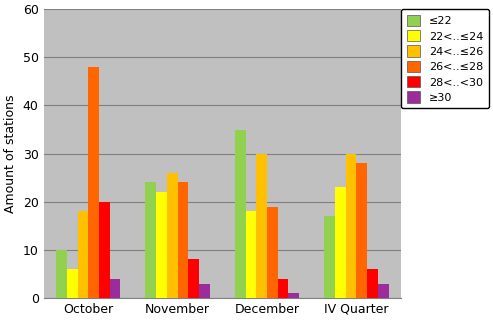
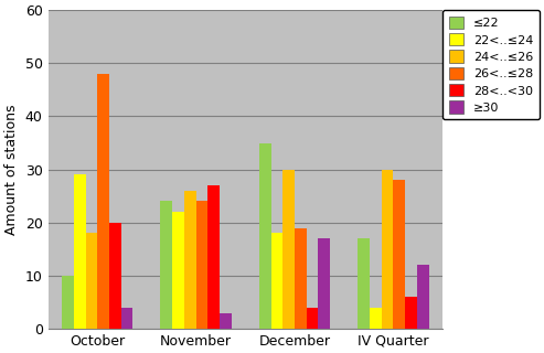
22<..≤24/October: 6 -> 29
28<..<30/November: 8 -> 27
≥30/December: 1 -> 17
22<..≤24/IV Quarter: 23 -> 4
≥30/IV Quarter: 3 -> 12
